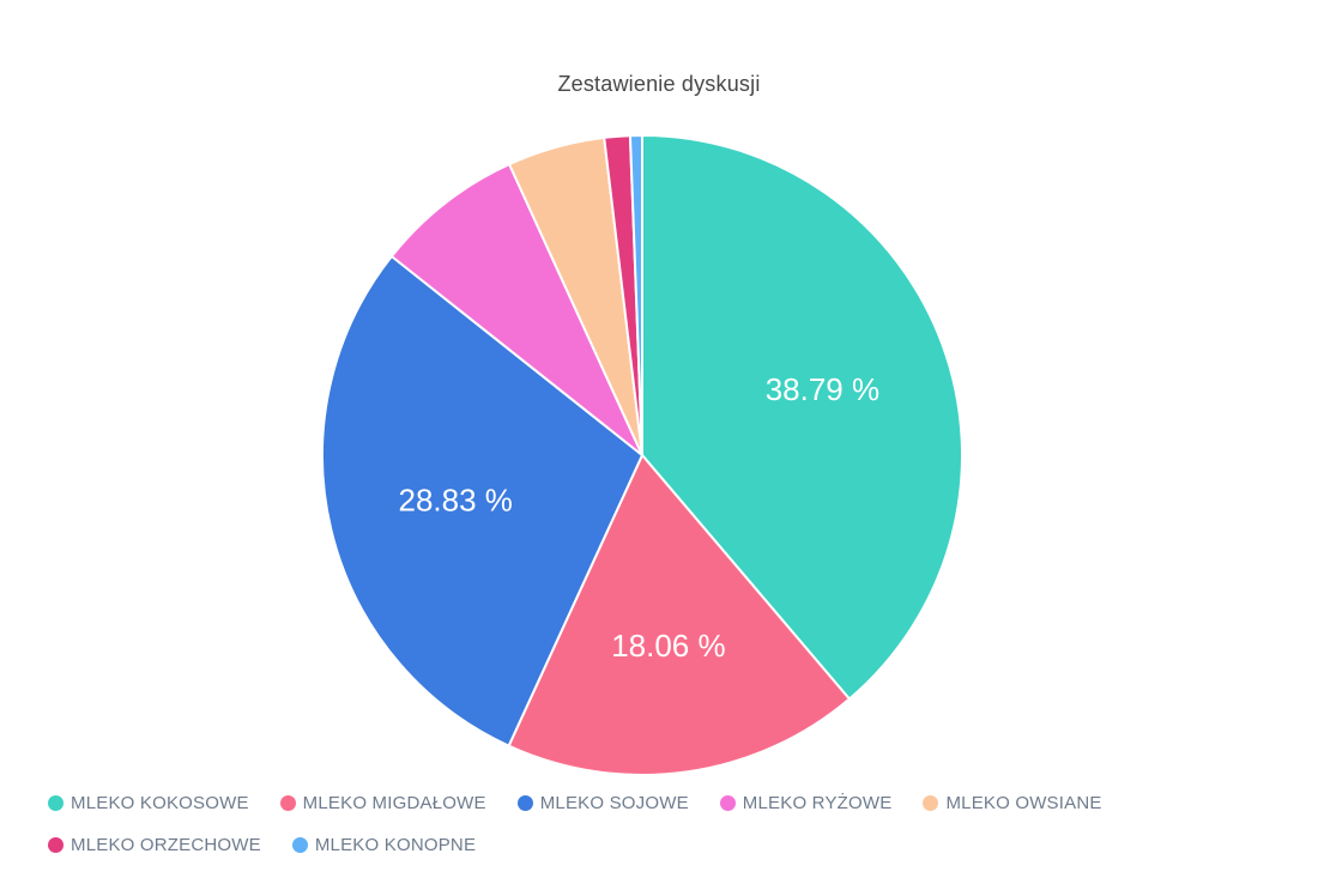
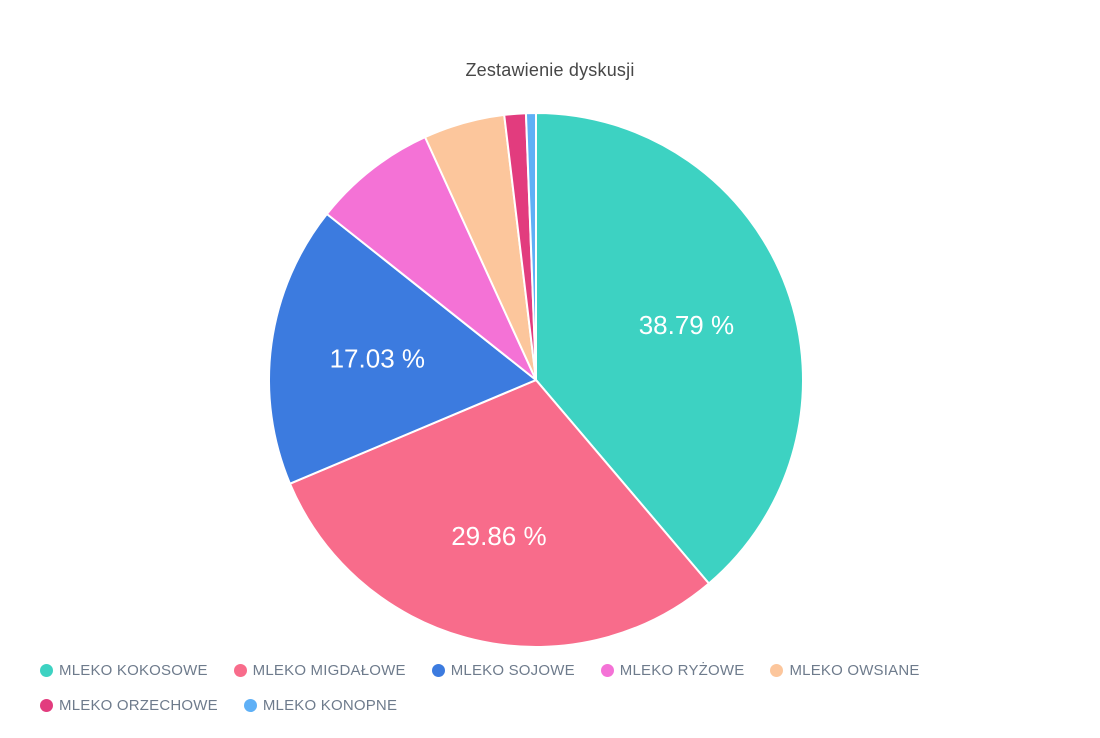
MLEKO MIGDAŁOWE: 18.06 -> 29.86
MLEKO SOJOWE: 28.83 -> 17.03
